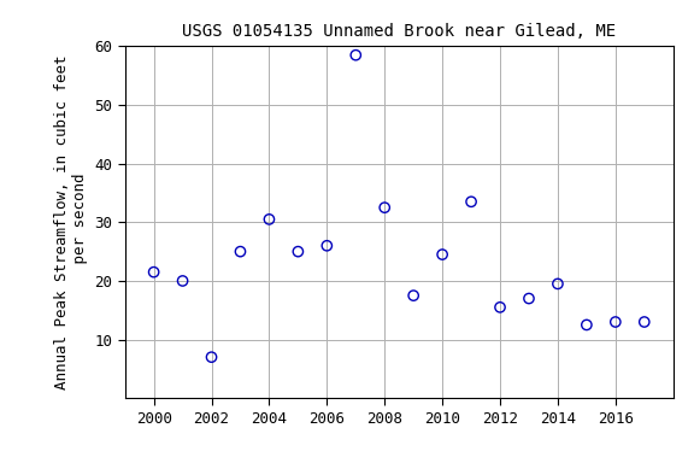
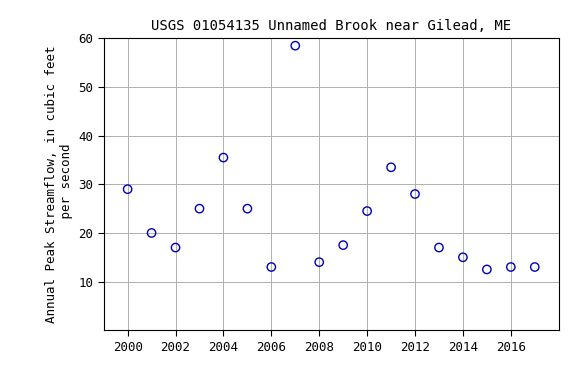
2000: 21.5 -> 29.0
2002: 7.0 -> 17.0
2004: 30.5 -> 35.5
2006: 26.0 -> 13.0
2008: 32.5 -> 14.0
2012: 15.5 -> 28.0
2014: 19.5 -> 15.0
